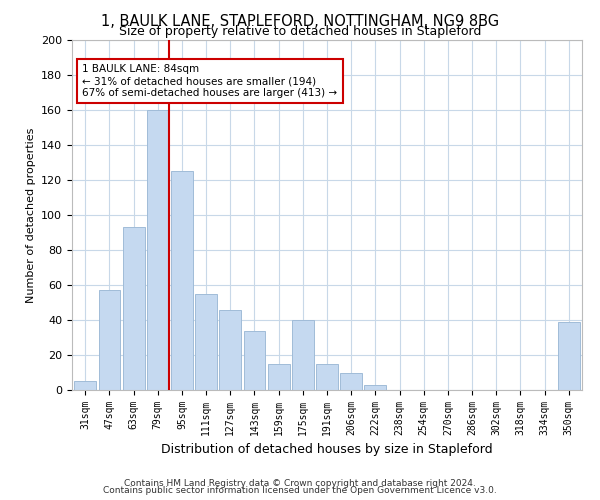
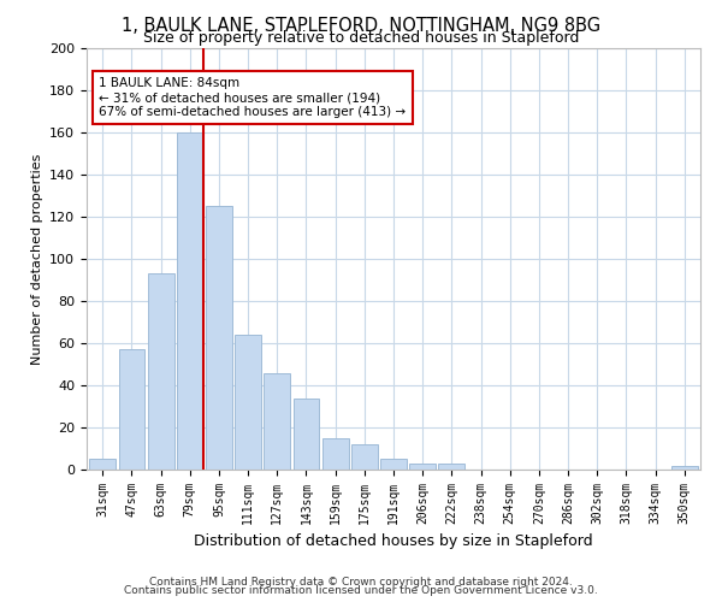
111sqm: 55 -> 64
175sqm: 40 -> 12
191sqm: 15 -> 5
206sqm: 10 -> 3
350sqm: 39 -> 2
